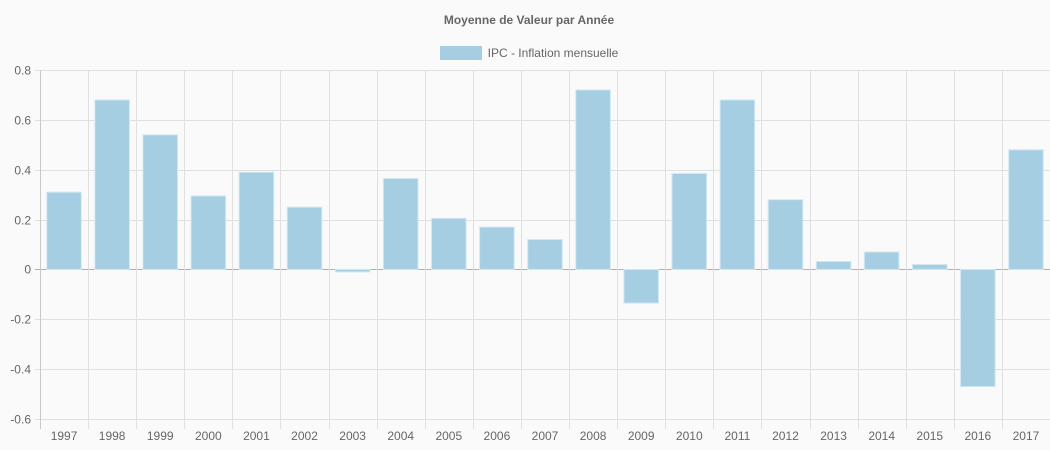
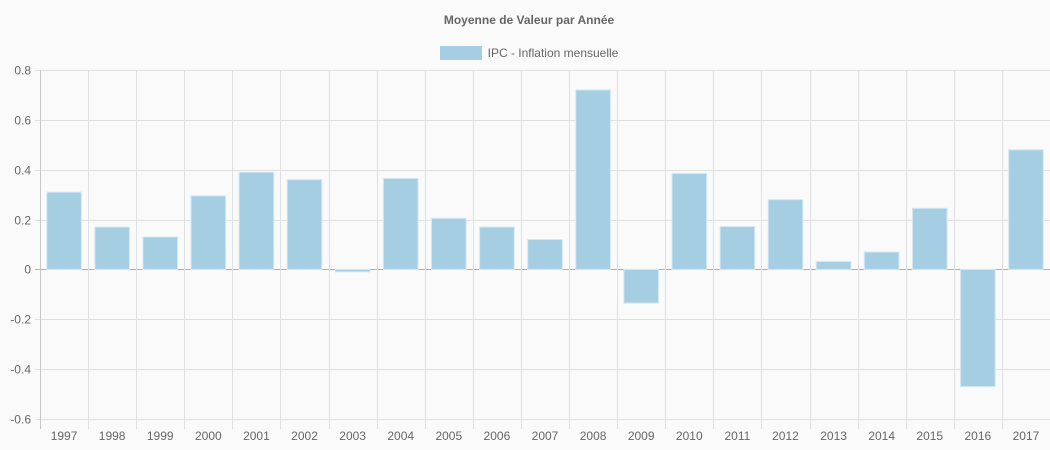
1998: 0.68 -> 0.17
1999: 0.54 -> 0.13
2002: 0.25 -> 0.36
2011: 0.68 -> 0.17
2015: 0.02 -> 0.24
